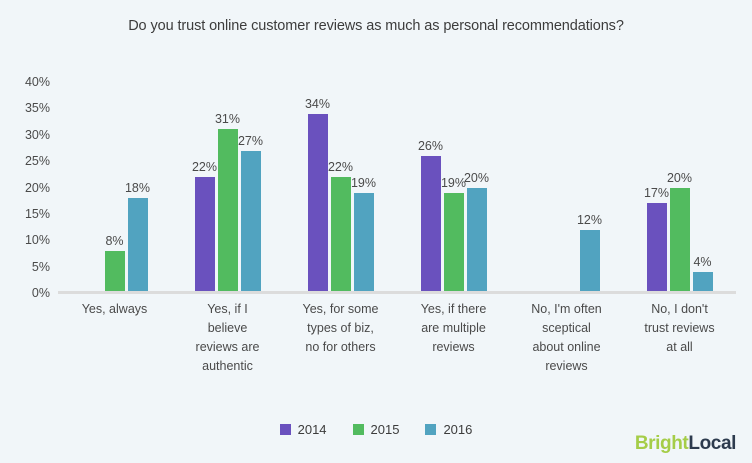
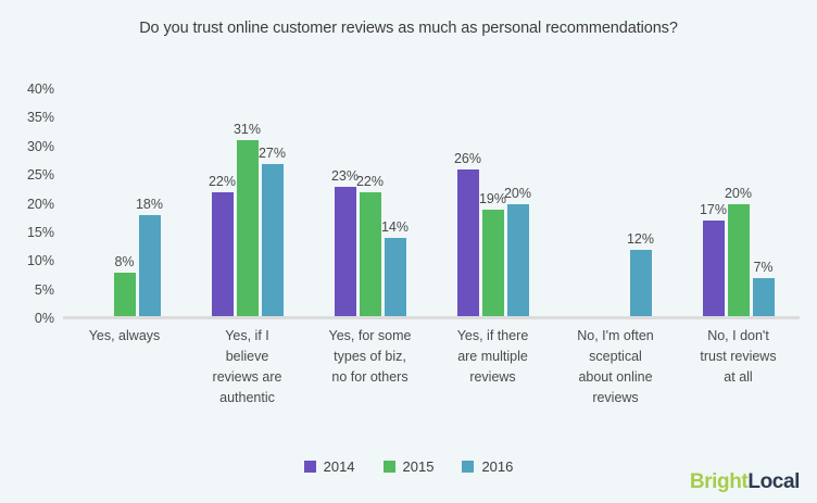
2014/Yes, for some types of biz, no for others: 34% -> 23%
2016/Yes, for some types of biz, no for others: 19% -> 14%
2016/No, I don't trust reviews at all: 4% -> 7%
